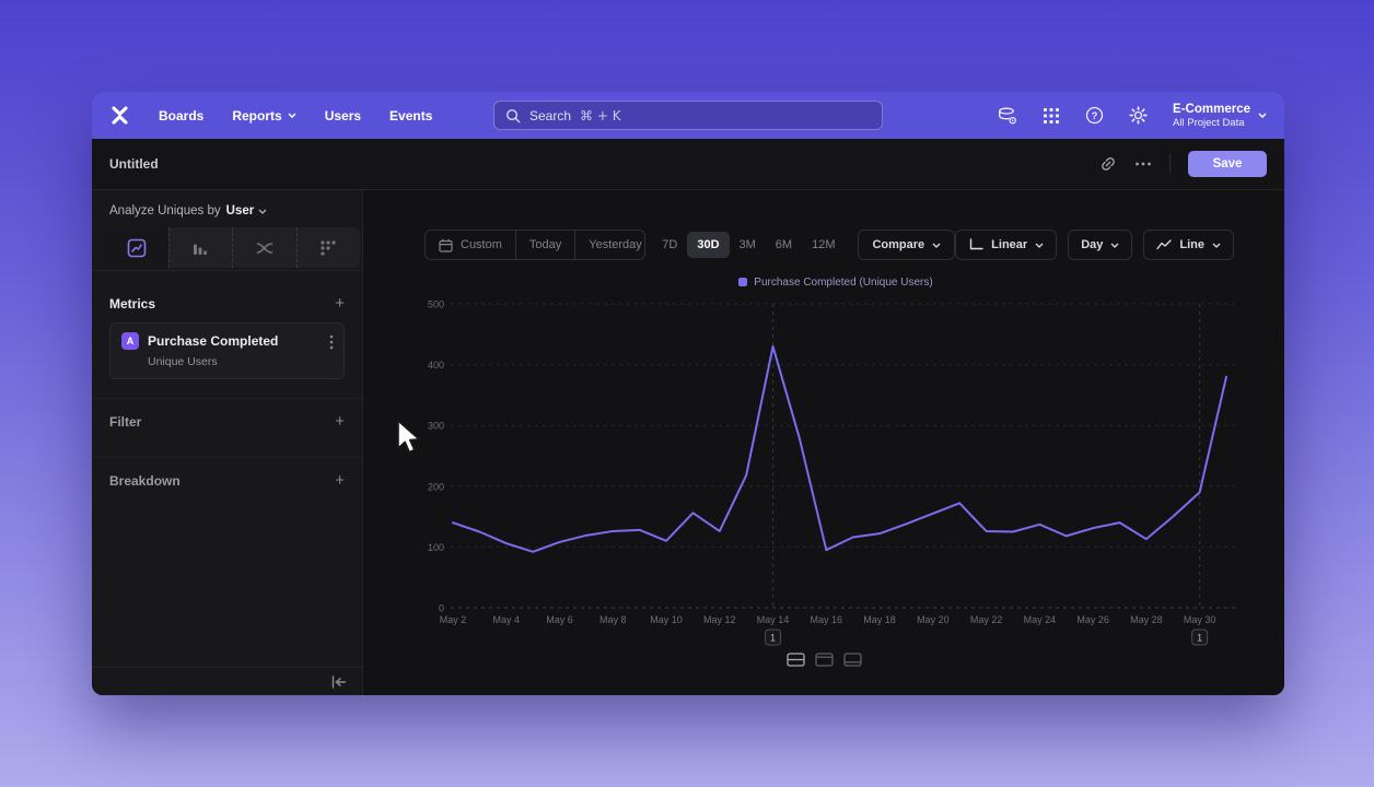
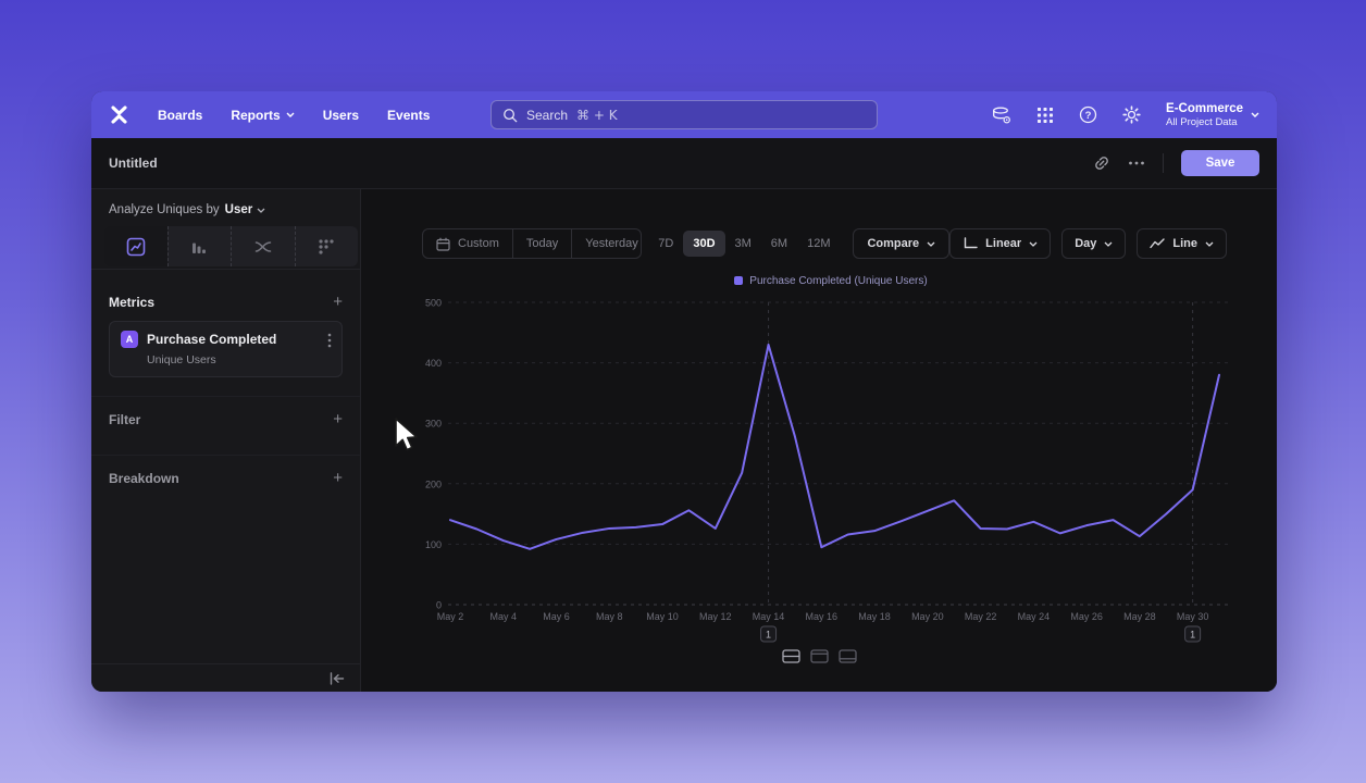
May 10: 110 -> 130
